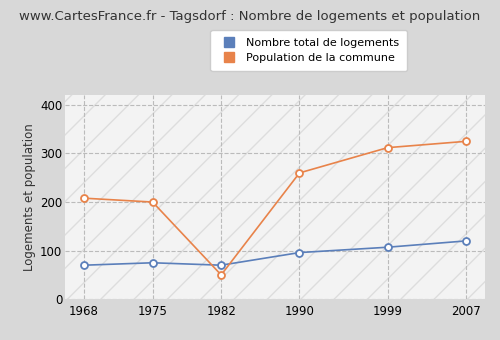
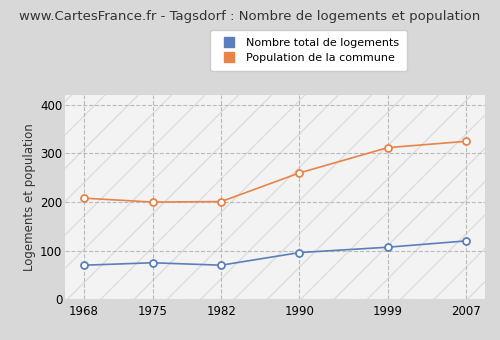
Population de la commune/1982: 50 -> 201
